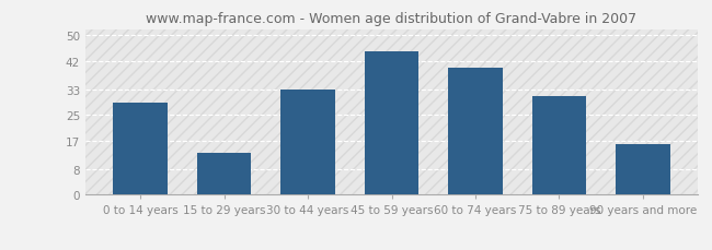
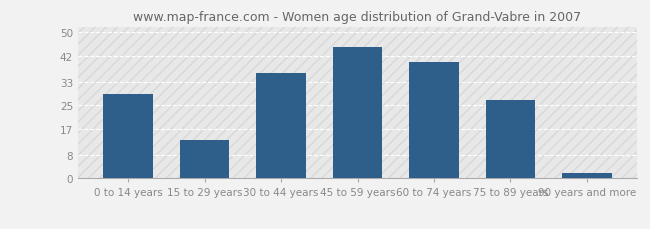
30 to 44 years: 33 -> 36
75 to 89 years: 31 -> 27
90 years and more: 16 -> 2
